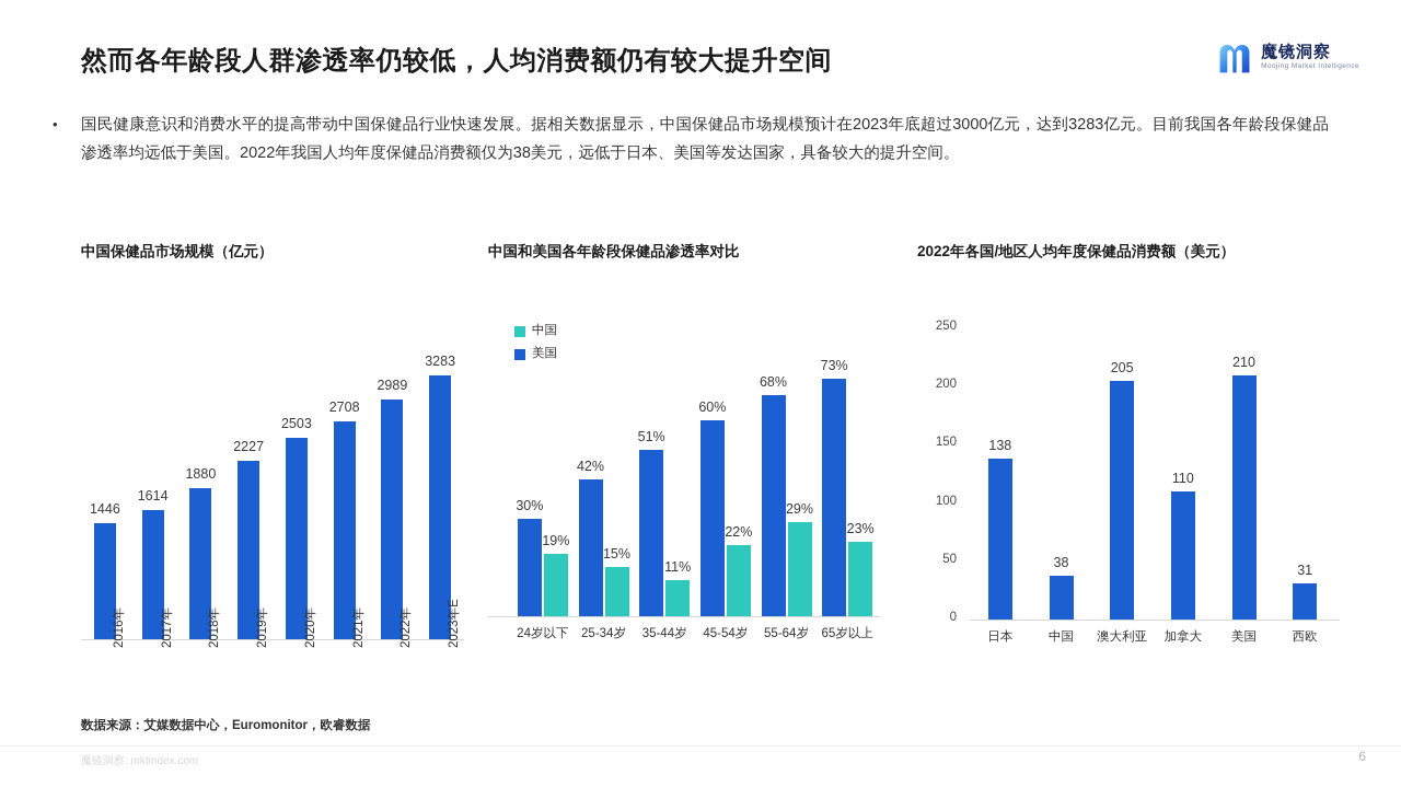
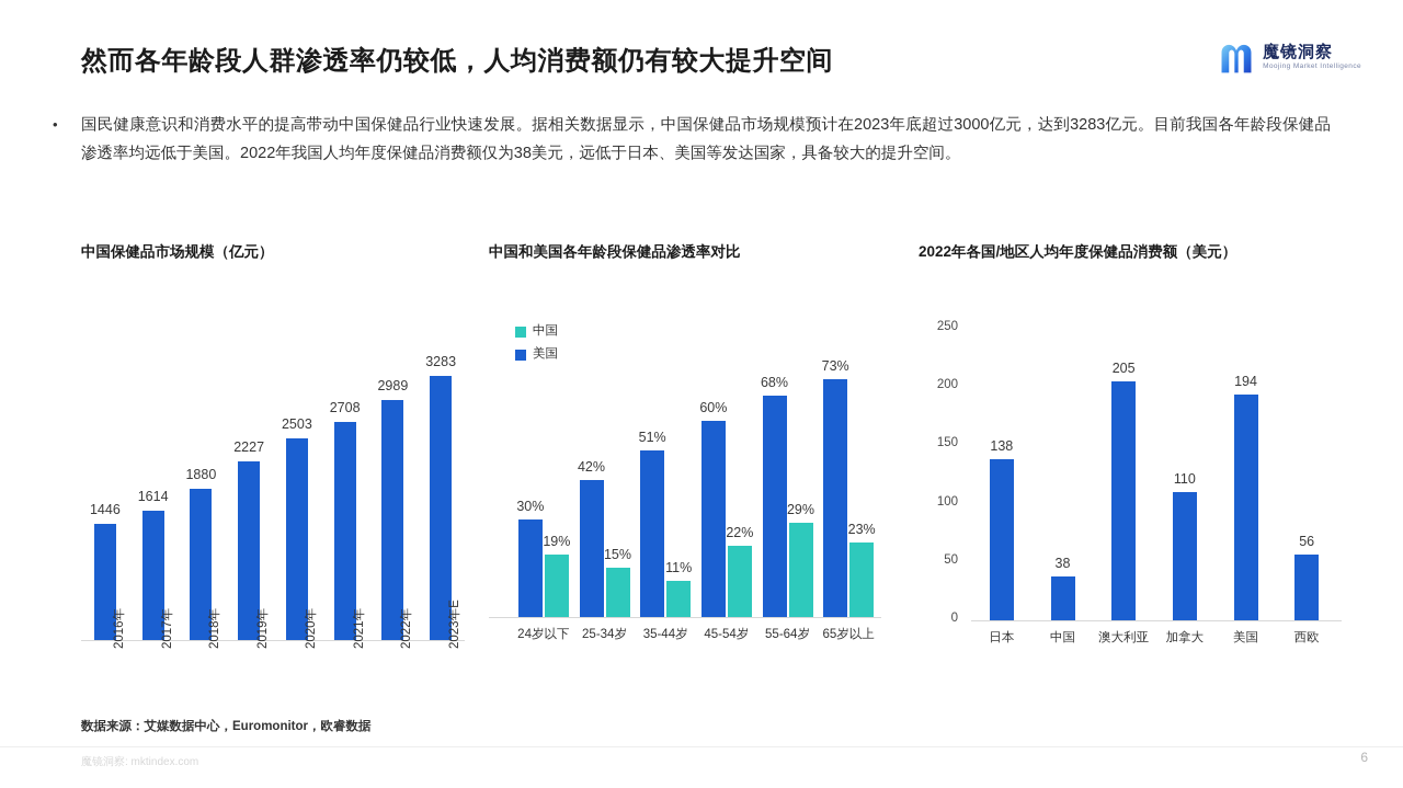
2022年各国/地区人均年度保健品消费额（美元）/美国: 210 -> 194
2022年各国/地区人均年度保健品消费额（美元）/西欧: 31 -> 56
